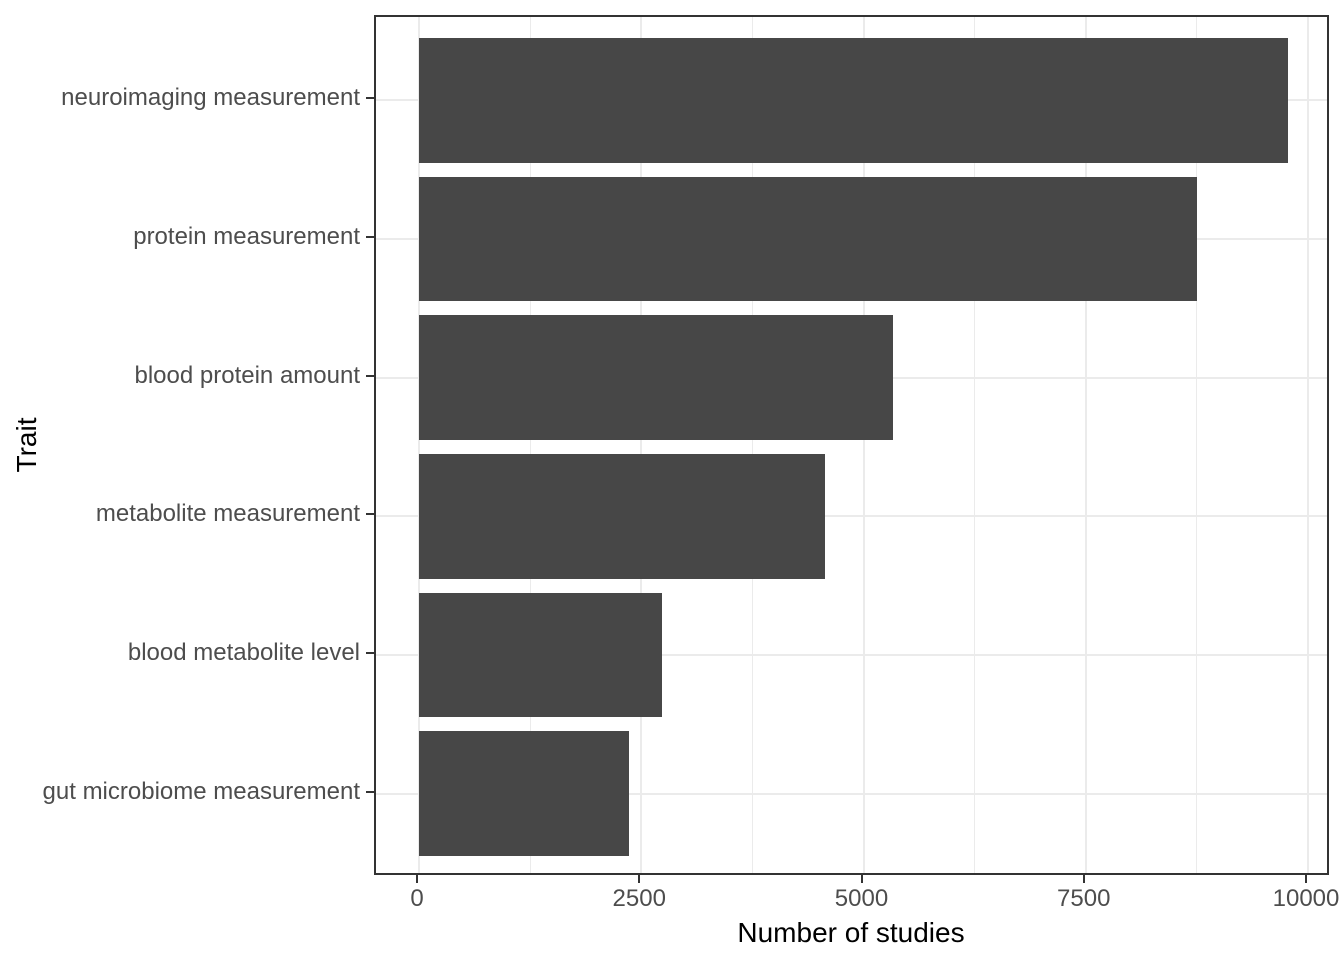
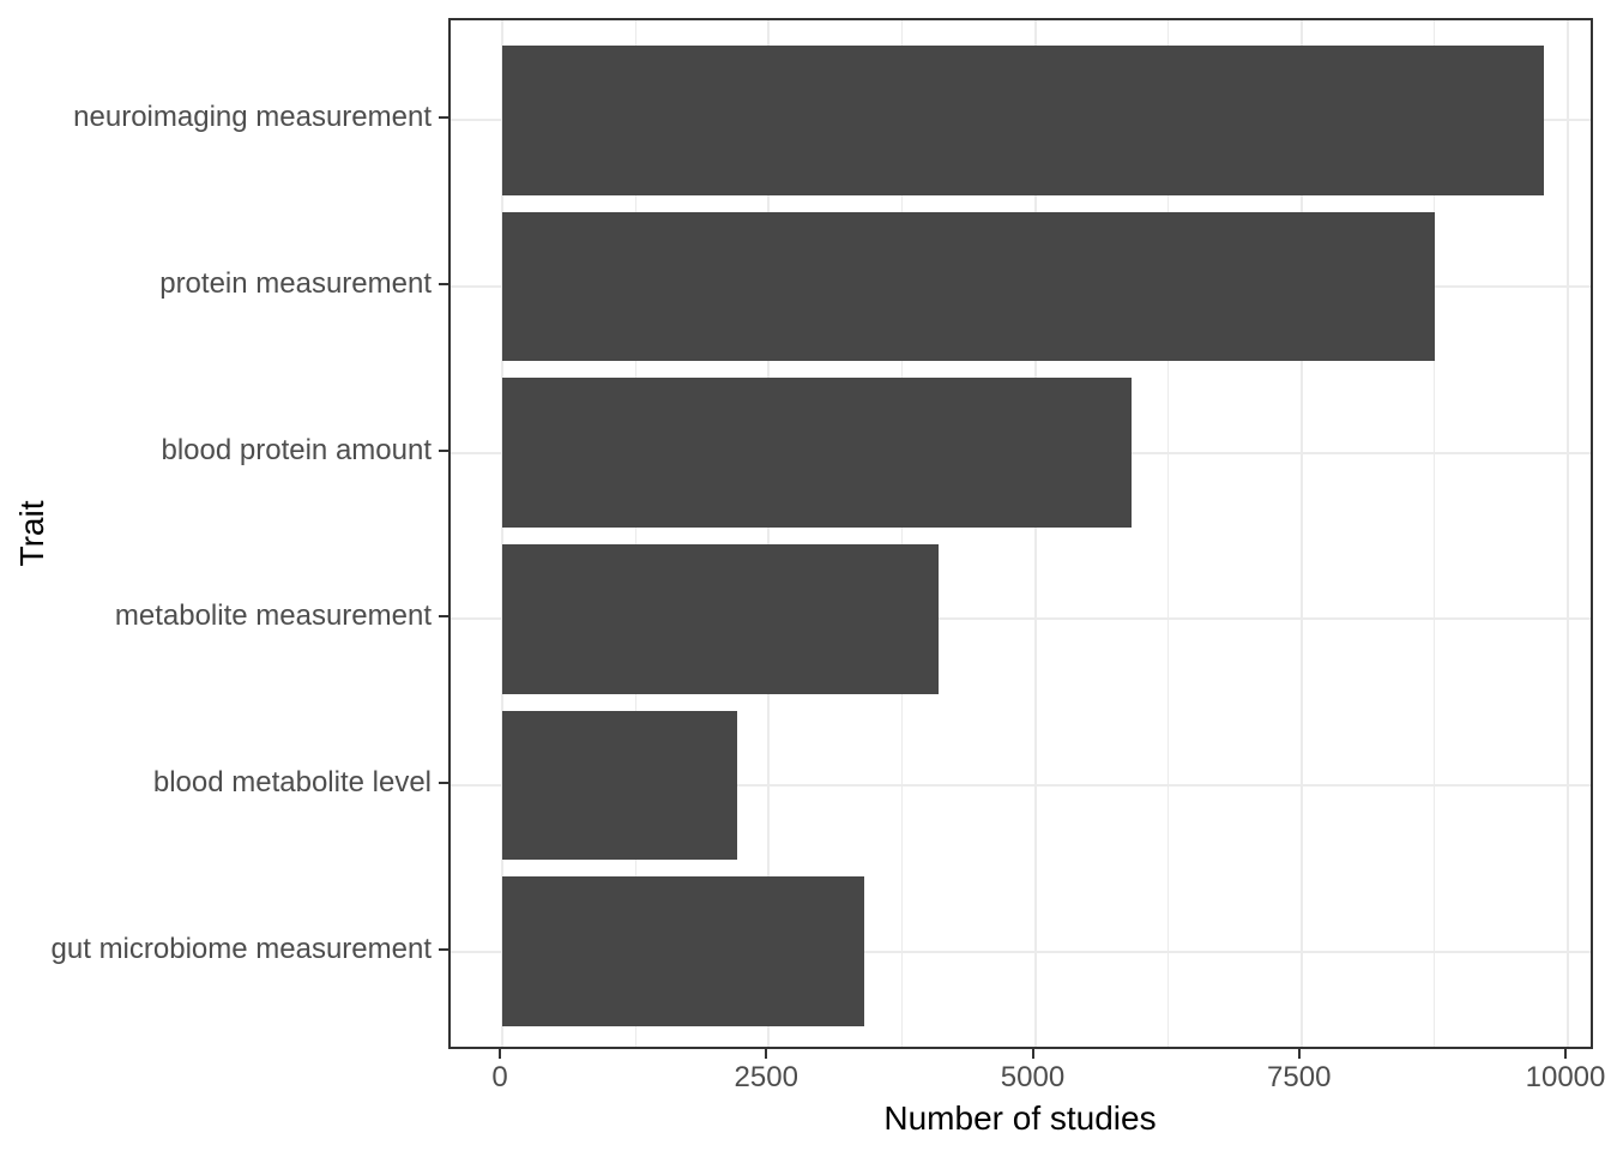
blood protein amount: 5300 -> 5900
metabolite measurement: 4600 -> 4100
blood metabolite level: 2700 -> 2200
gut microbiome measurement: 2400 -> 3400
